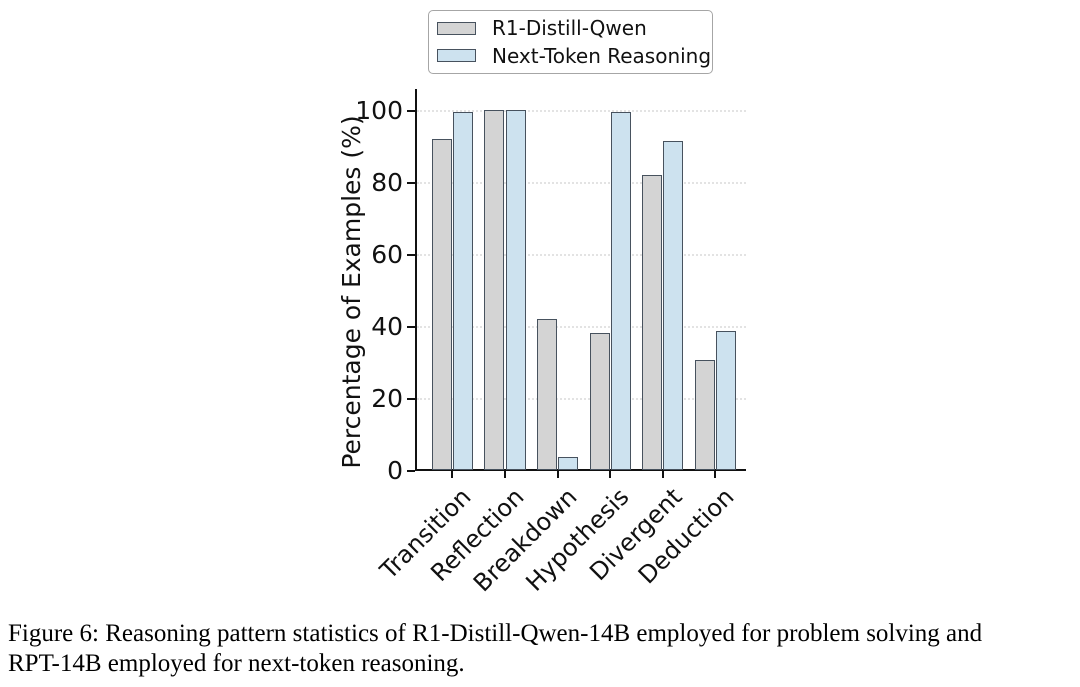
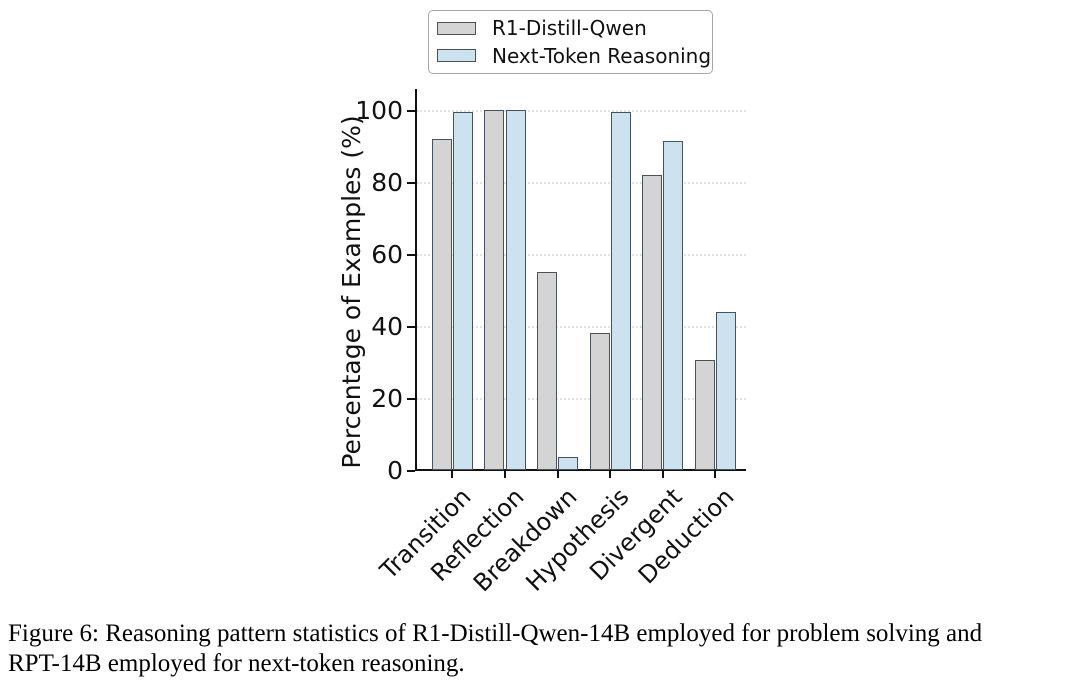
R1-Distill-Qwen/Breakdown: 42 -> 55
Next-Token Reasoning/Deduction: 38 -> 44
